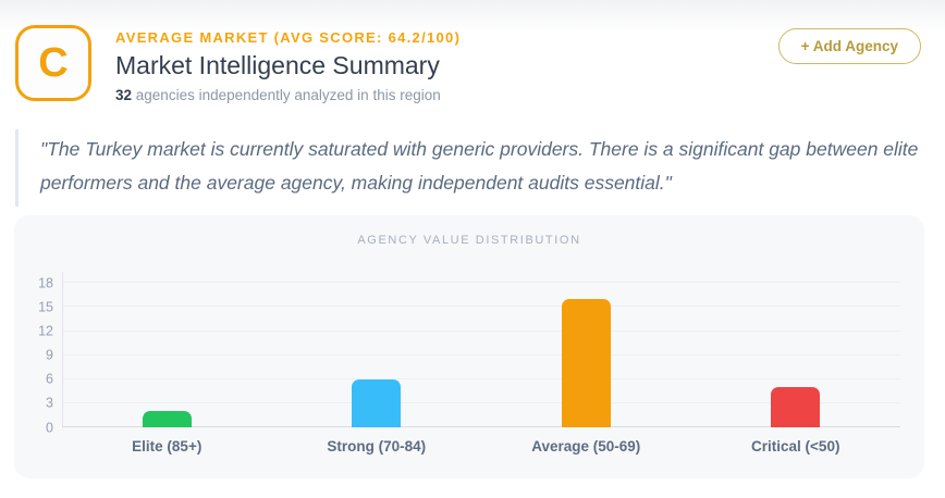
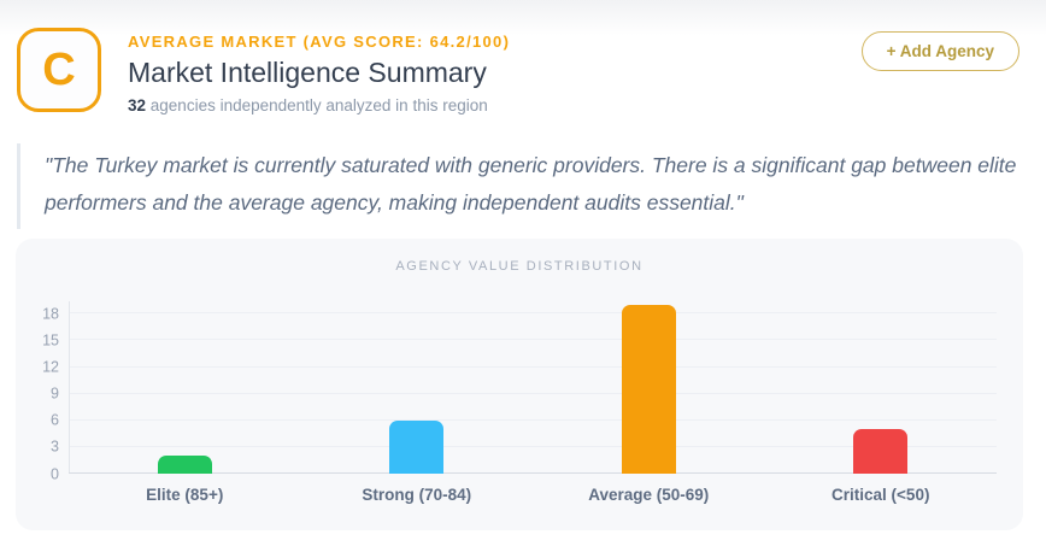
Average (50-69): 16 -> 19
